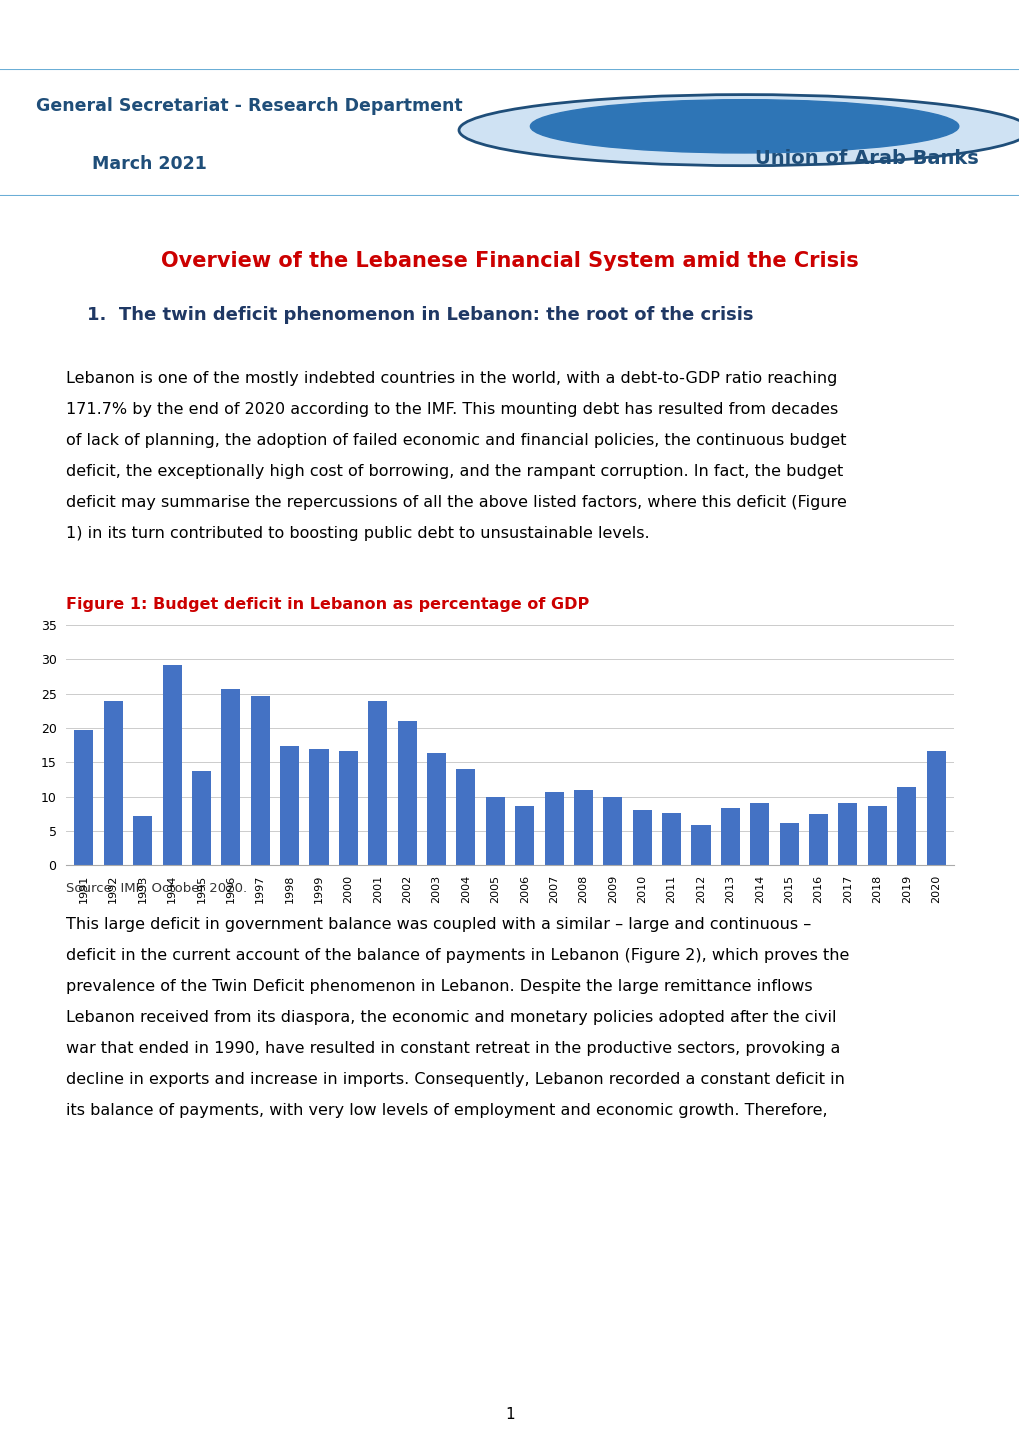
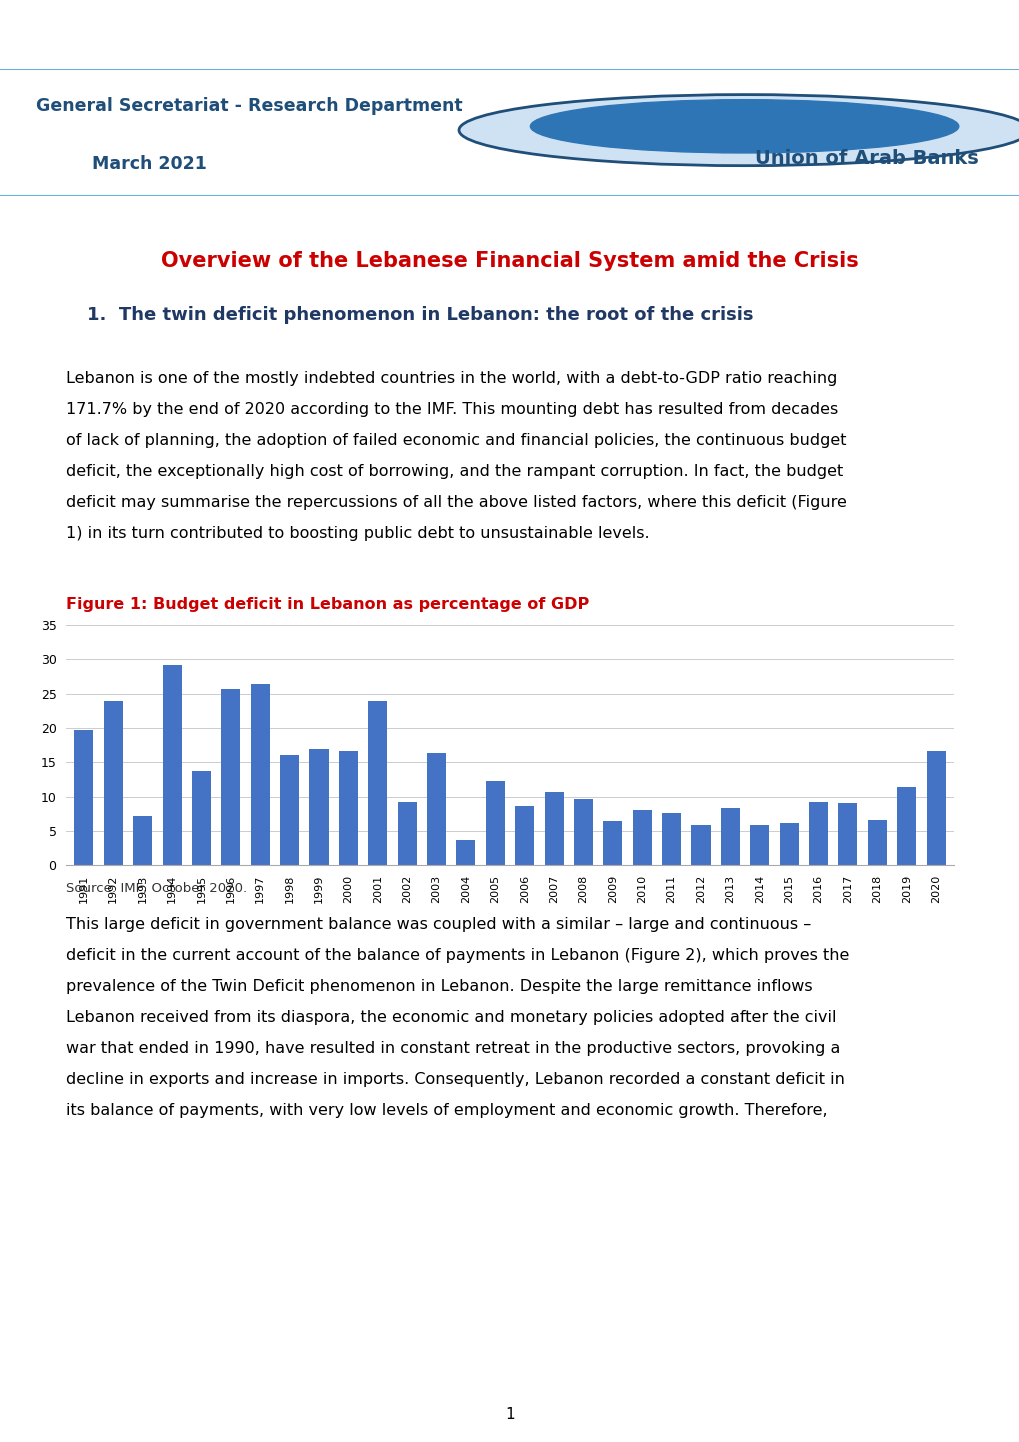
1997: 24.7 -> 26.4
1998: 17.3 -> 16.0
2002: 21.0 -> 9.2
2004: 14.0 -> 3.6
2005: 10.0 -> 12.2
2008: 11.0 -> 9.6
2009: 10.0 -> 6.4
2014: 9.0 -> 5.8
2016: 7.5 -> 9.2
2018: 8.6 -> 6.6
